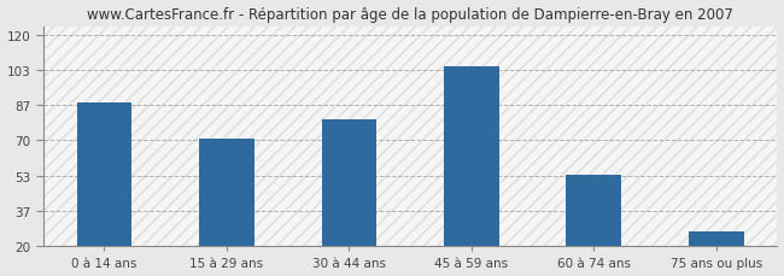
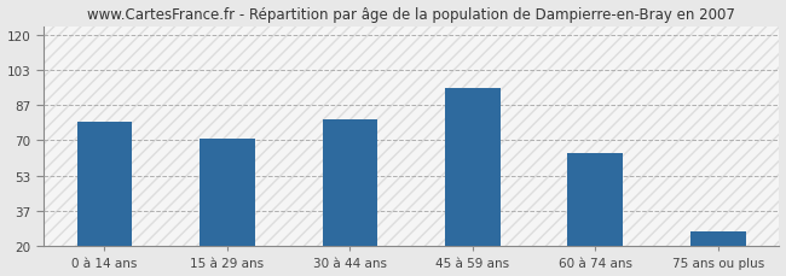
0 à 14 ans: 88 -> 79
45 à 59 ans: 105 -> 95
60 à 74 ans: 54 -> 64
